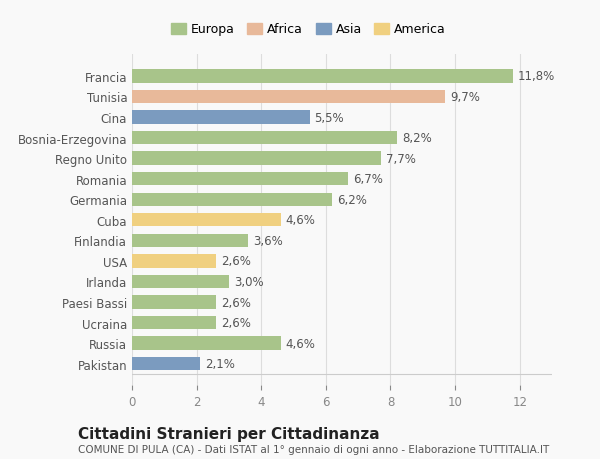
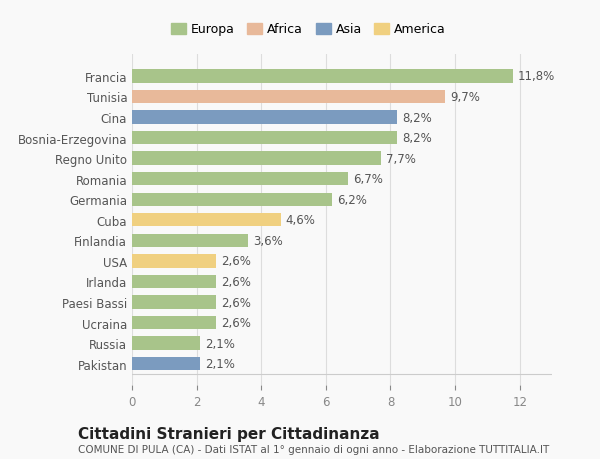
Cina: 5,5% -> 8,2%
Irlanda: 3,0% -> 2,6%
Russia: 4,6% -> 2,1%
